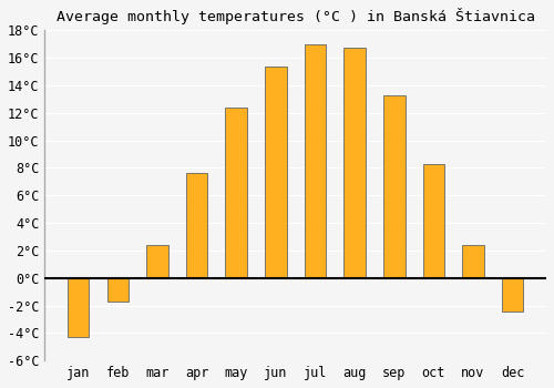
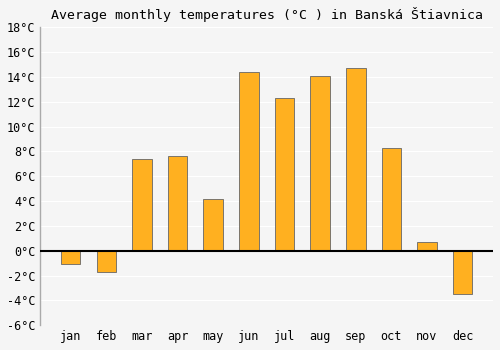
jan: -4.3°C -> -1.1°C
mar: 2.4°C -> 7.4°C
may: 12.4°C -> 4.2°C
jun: 15.4°C -> 14.4°C
jul: 17.0°C -> 12.3°C
aug: 16.7°C -> 14.1°C
sep: 13.3°C -> 14.7°C
nov: 2.4°C -> 0.7°C
dec: -2.4°C -> -3.5°C
